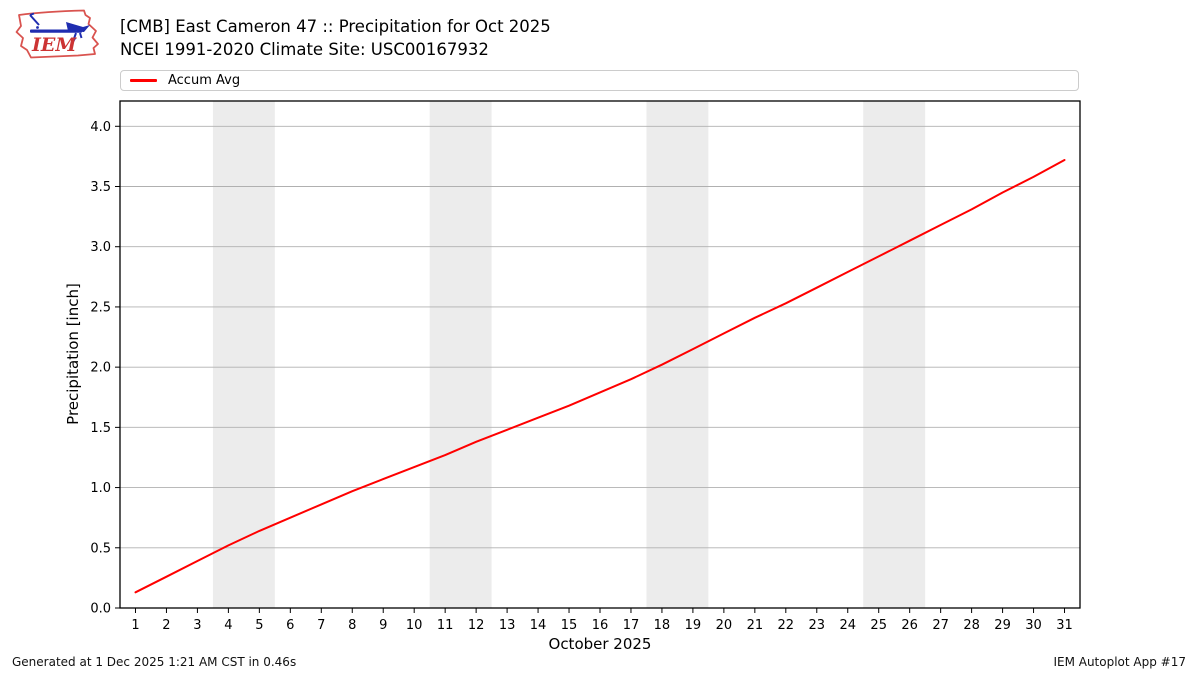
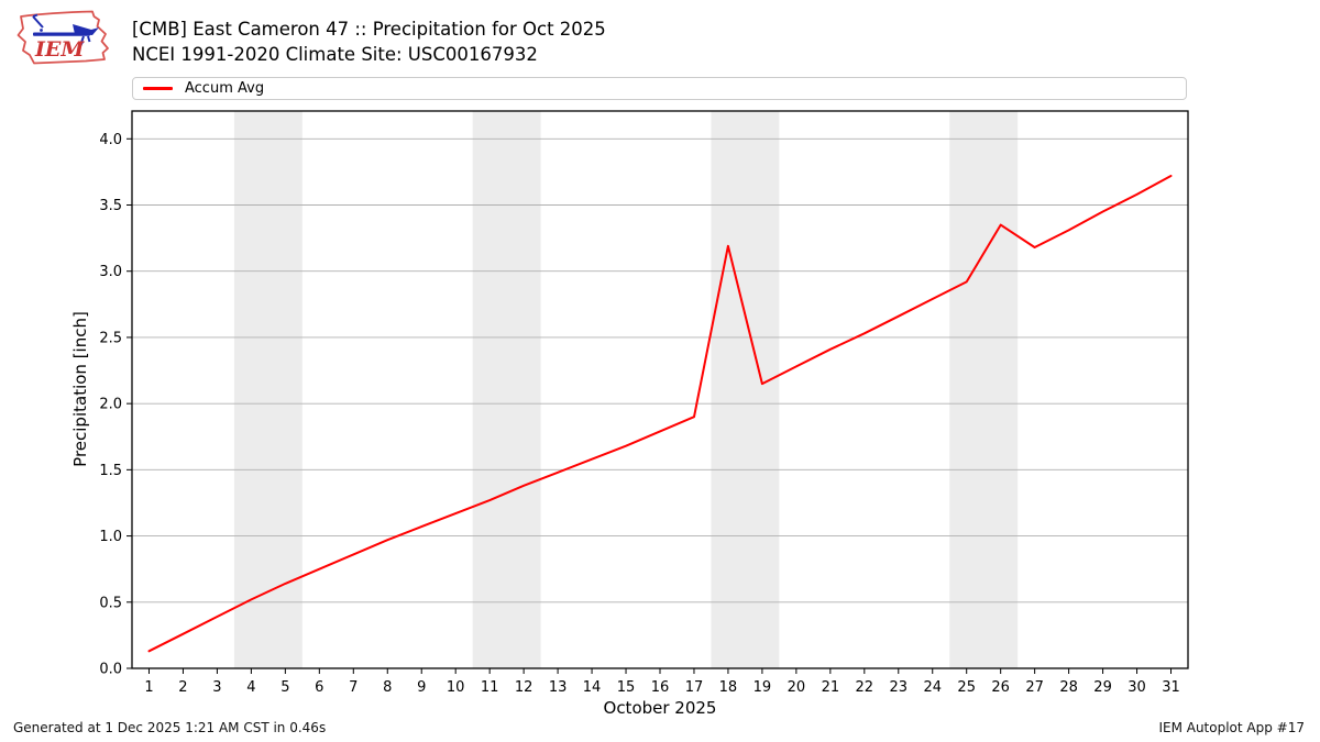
18: 2.02 -> 3.19
26: 3.05 -> 3.35
